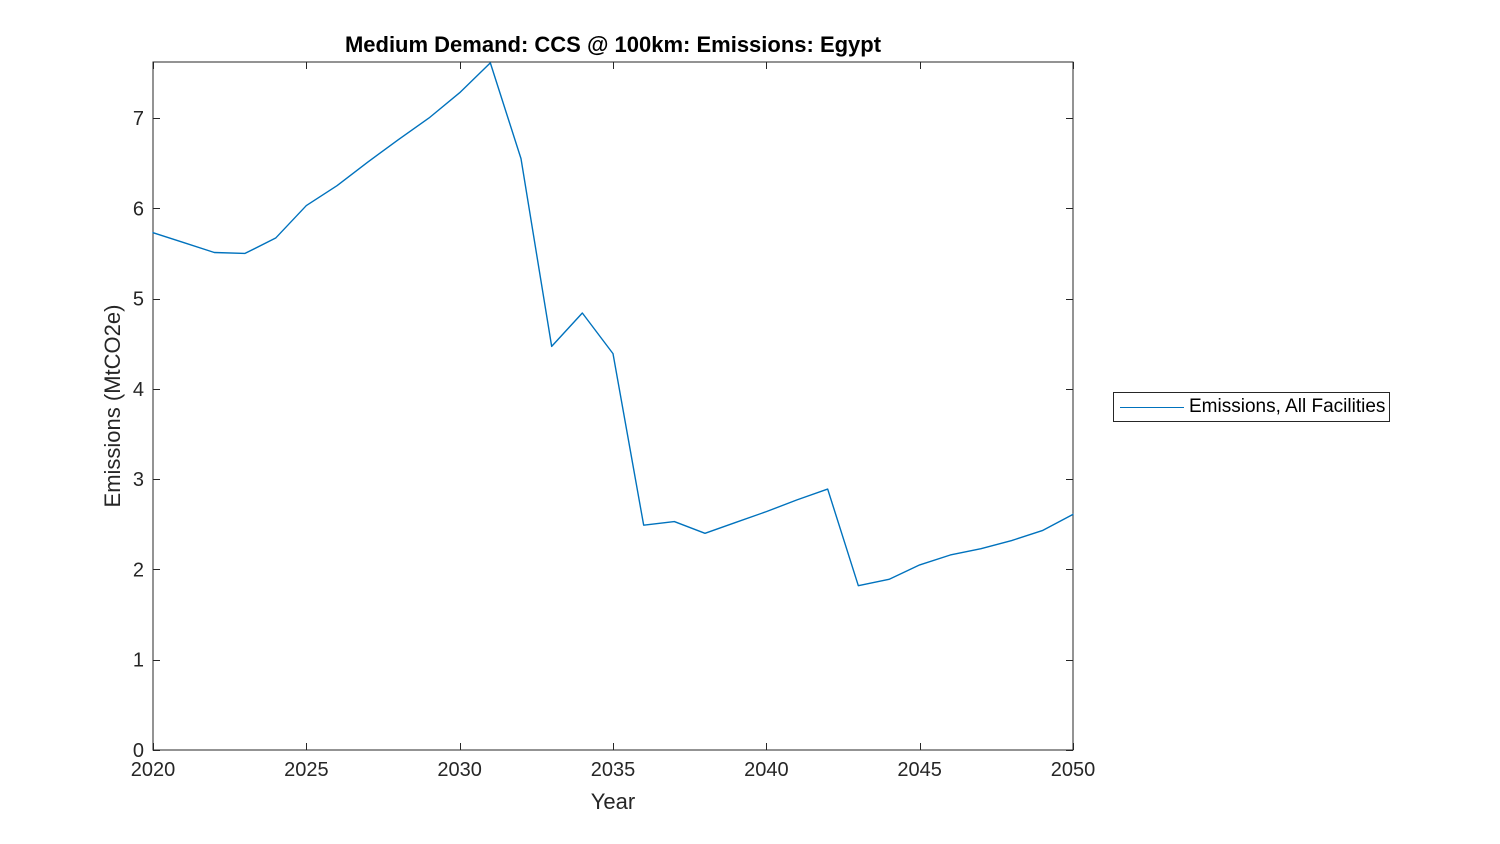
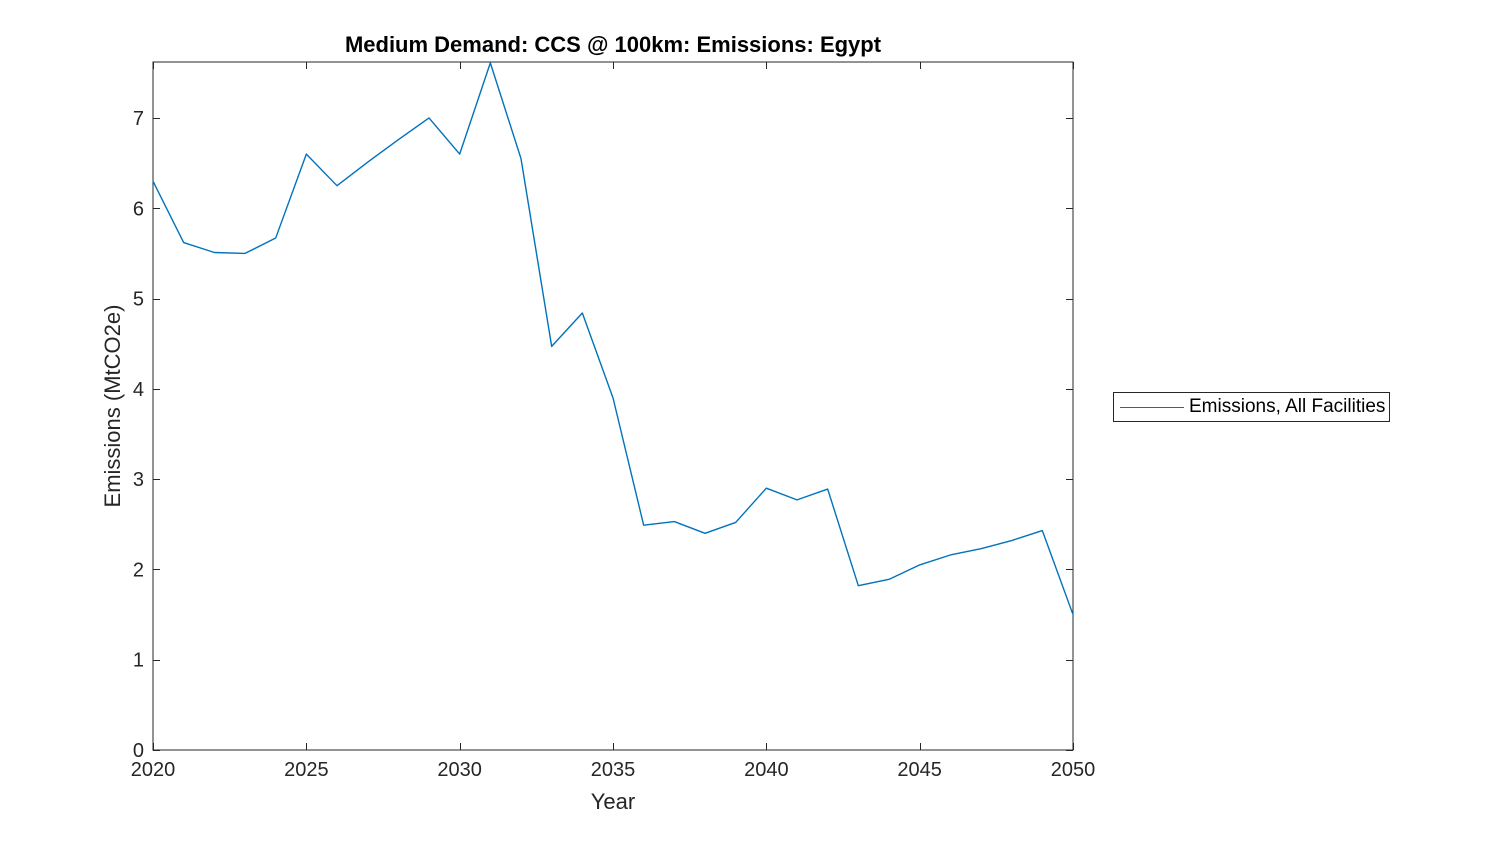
2020: 5.7 -> 6.3
2025: 6.0 -> 6.6
2030: 7.3 -> 6.6
2035: 4.4 -> 3.9
2040: 2.6 -> 2.9
2050: 2.6 -> 1.5
